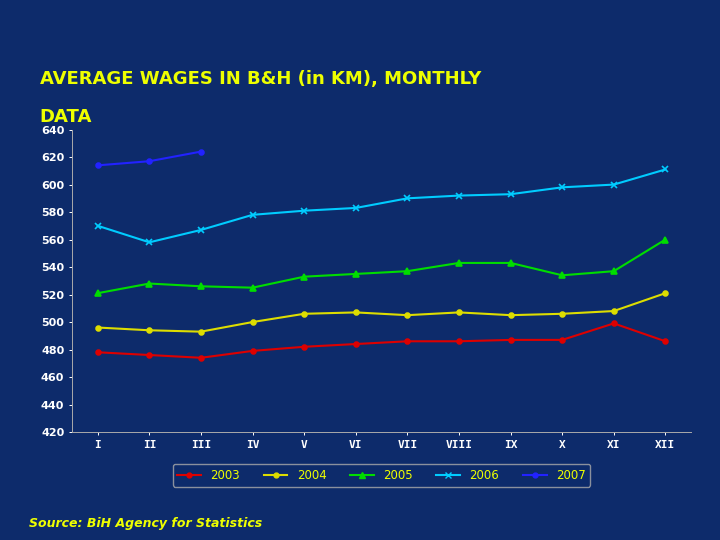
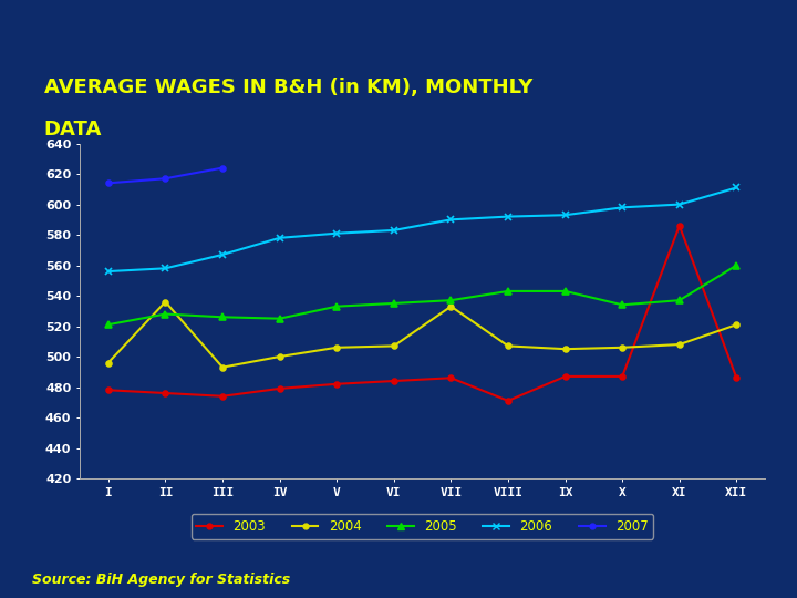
2006/I: 570 -> 556
2004/II: 494 -> 536
2004/VII: 505 -> 533
2003/VIII: 486 -> 471
2003/XI: 499 -> 586
